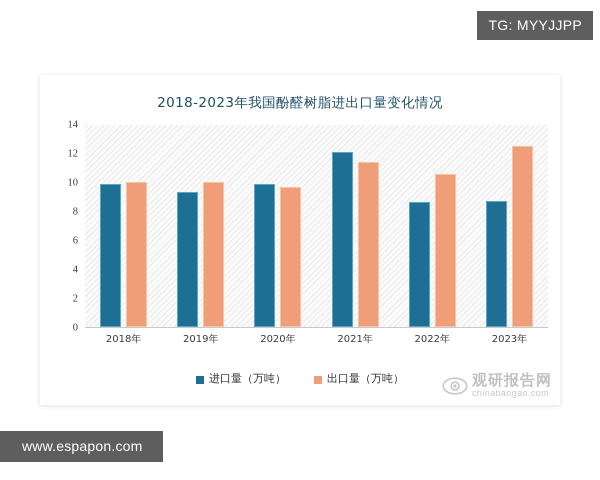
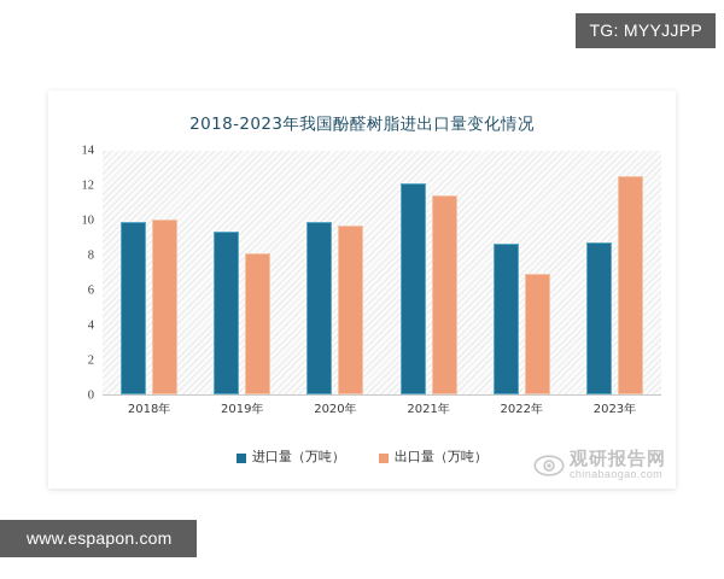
出口量（万吨）/2019年: 9.9 -> 8.0
出口量（万吨）/2022年: 10.5 -> 6.8
